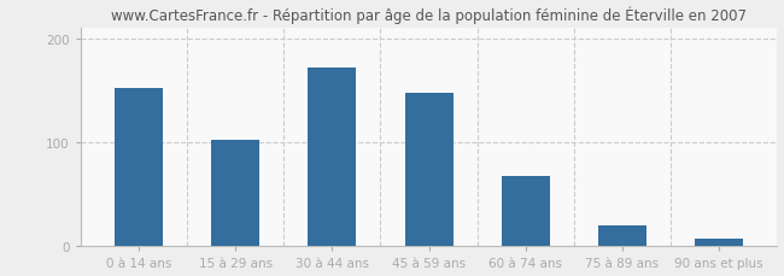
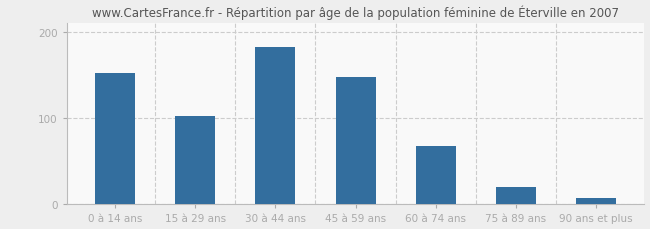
30 à 44 ans: 172 -> 182
